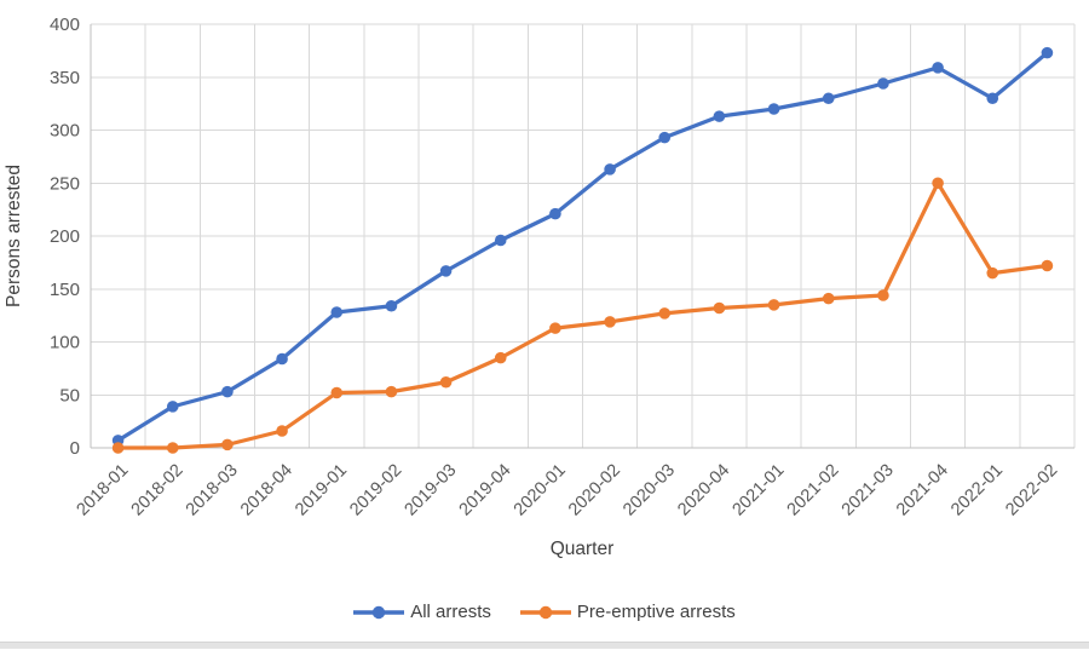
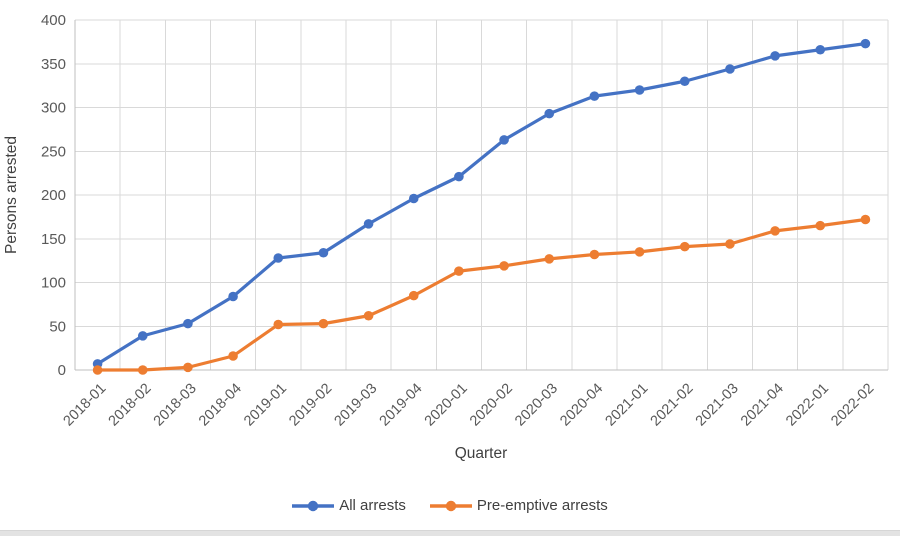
Pre-emptive arrests/2021-04: 250 -> 160
All arrests/2022-01: 330 -> 370
